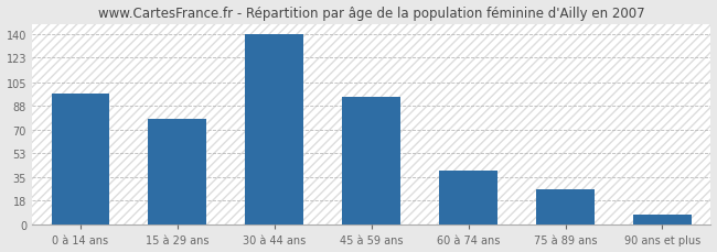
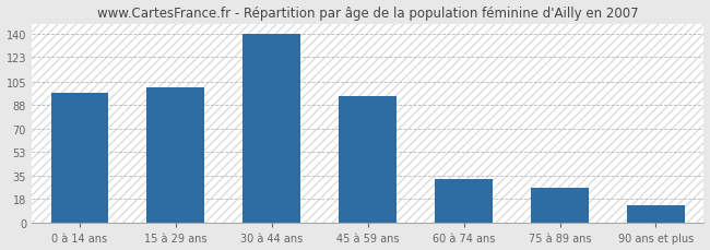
15 à 29 ans: 78 -> 101
60 à 74 ans: 40 -> 33
90 ans et plus: 8 -> 13
